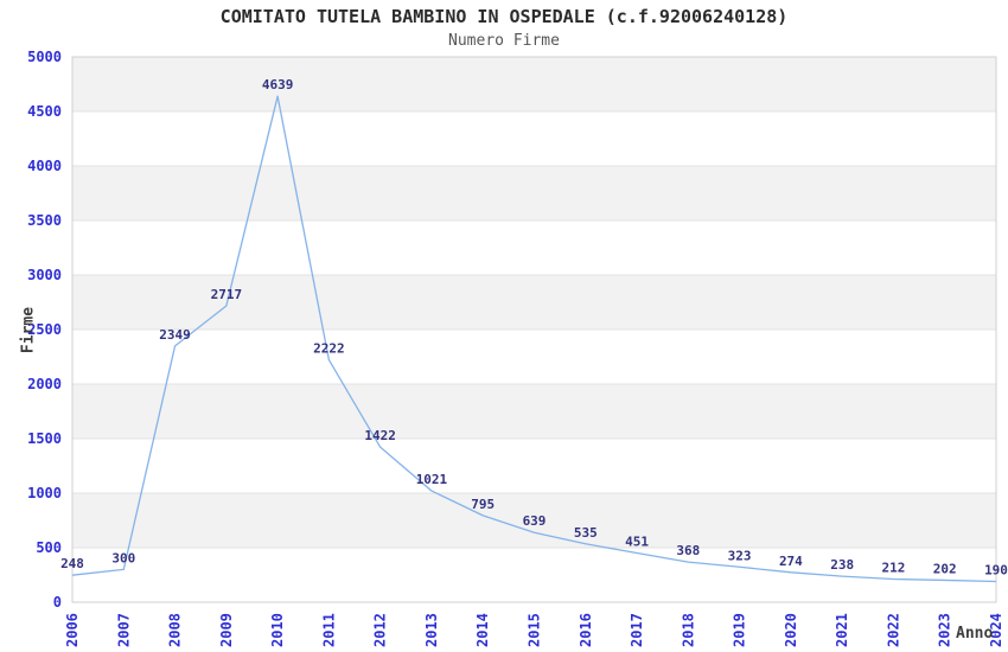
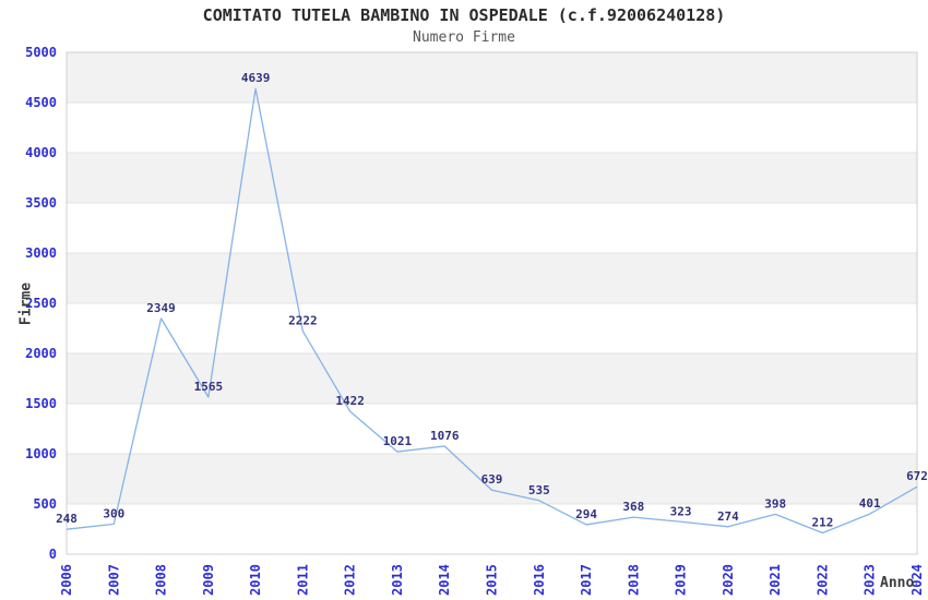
2009: 2717 -> 1565
2014: 795 -> 1076
2017: 451 -> 294
2021: 238 -> 398
2023: 202 -> 401
2024: 190 -> 672
